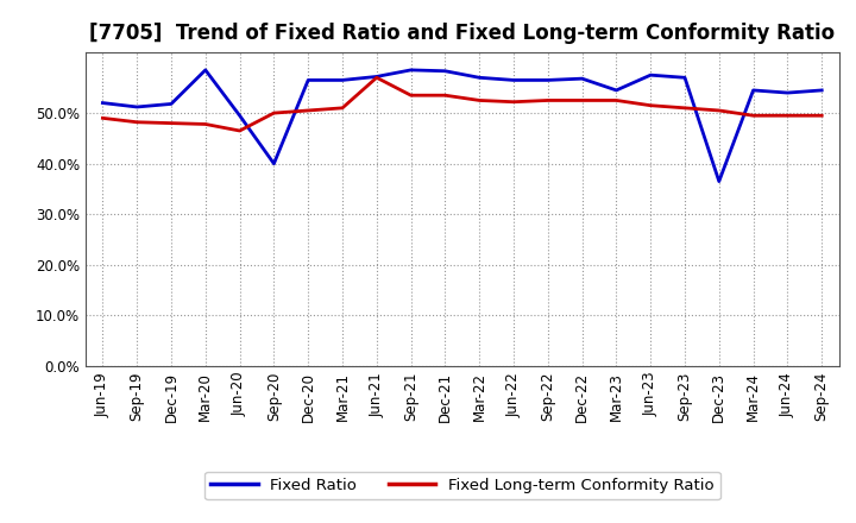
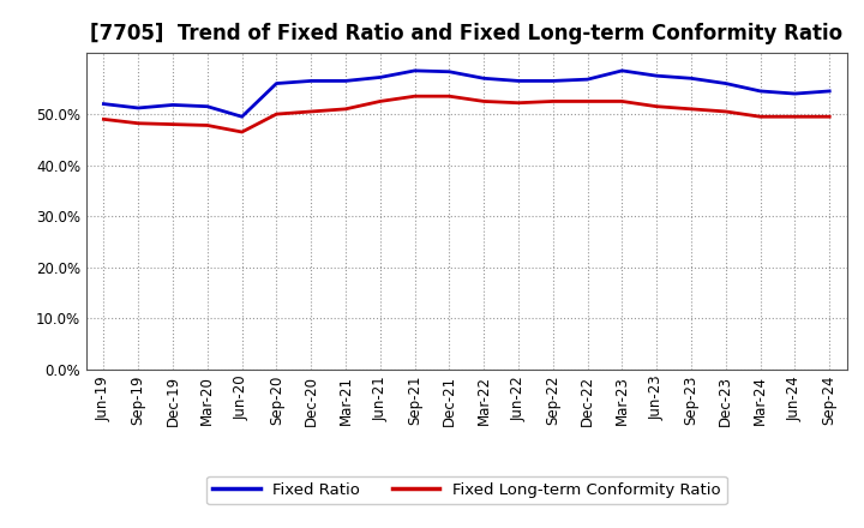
Fixed Ratio/Mar-20: 58.5% -> 51.5%
Fixed Ratio/Sep-20: 40.0% -> 56.0%
Fixed Long-term Conformity Ratio/Jun-21: 57.0% -> 52.5%
Fixed Ratio/Mar-23: 54.5% -> 58.5%
Fixed Ratio/Dec-23: 36.5% -> 56.0%
